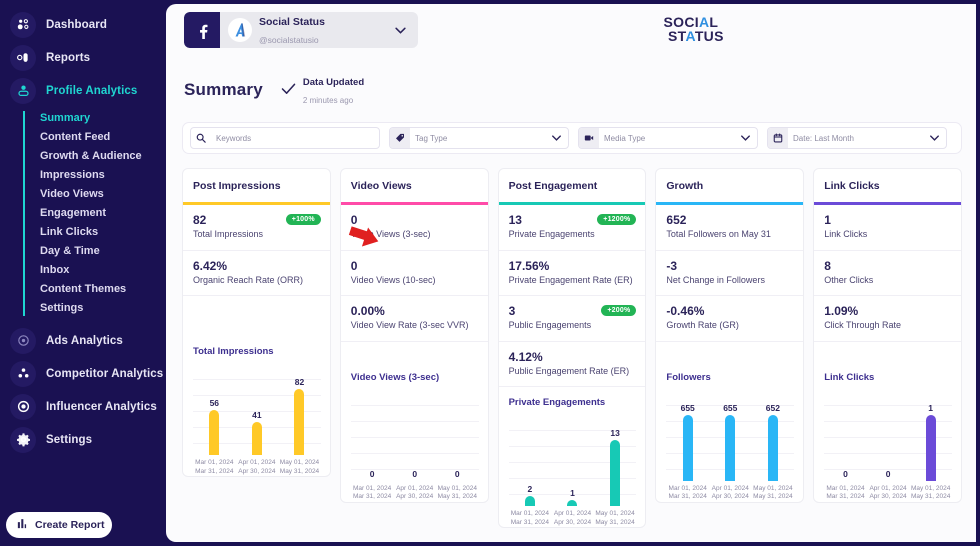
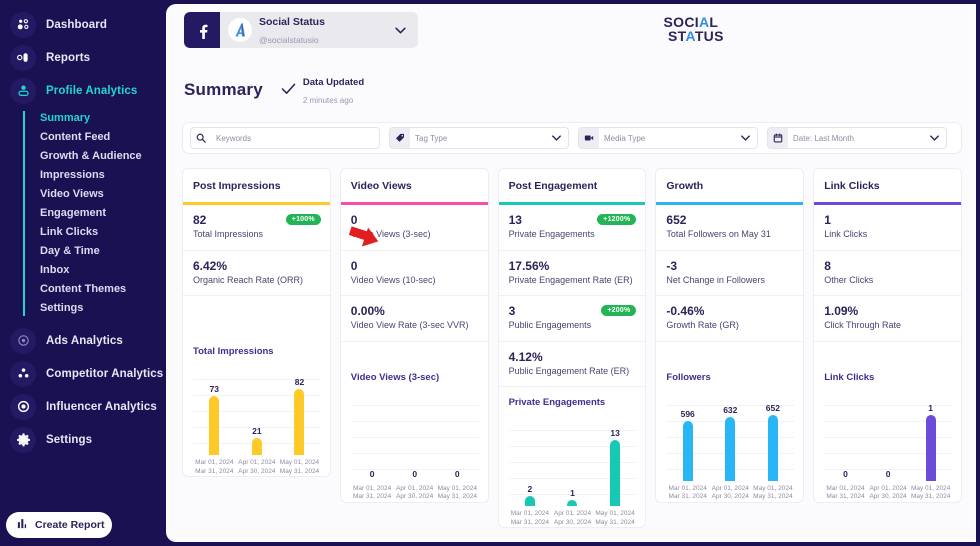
Total Impressions/Mar 01, 2024 Mar 31, 2024: 56 -> 73
Total Impressions/Apr 01, 2024 Apr 30, 2024: 41 -> 21
Followers/Mar 01, 2024 Mar 31, 2024: 655 -> 596
Followers/Apr 01, 2024 Apr 30, 2024: 655 -> 632
